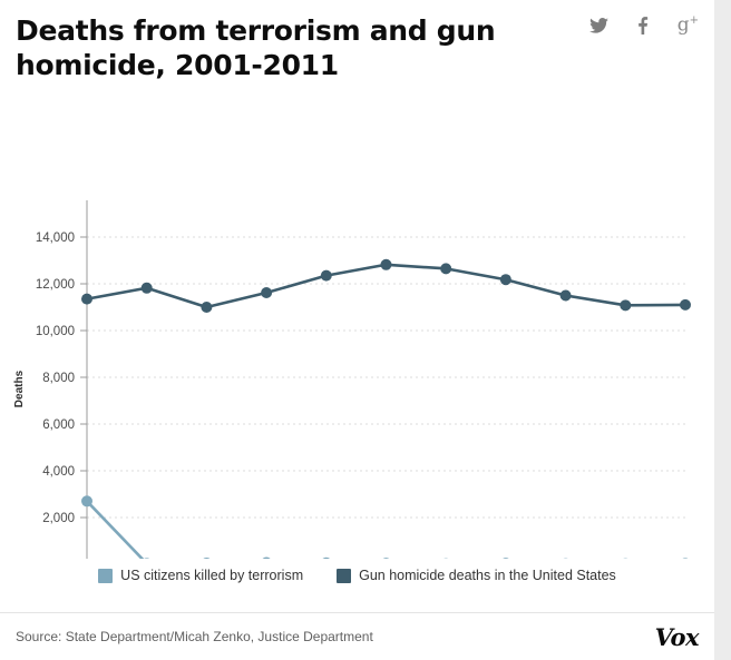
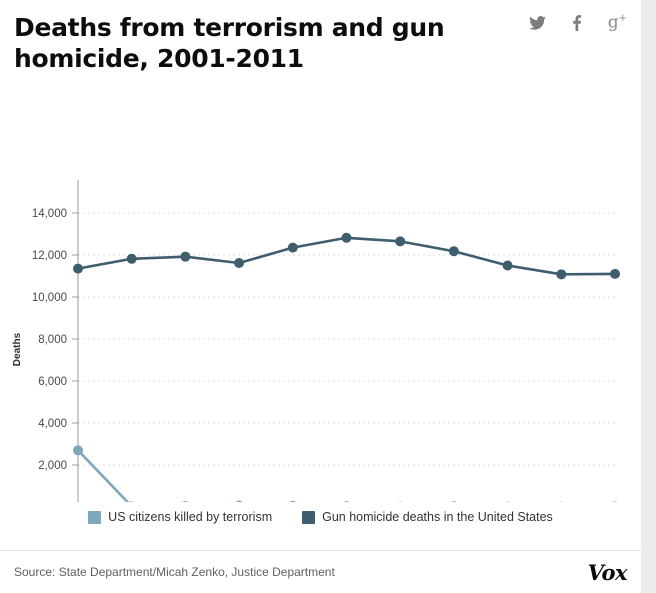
Gun homicide deaths in the United States/2003: 11000 -> 11900
